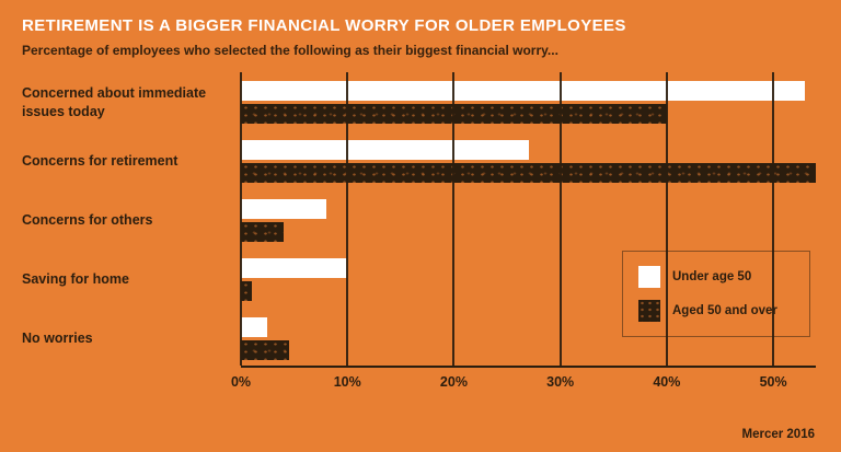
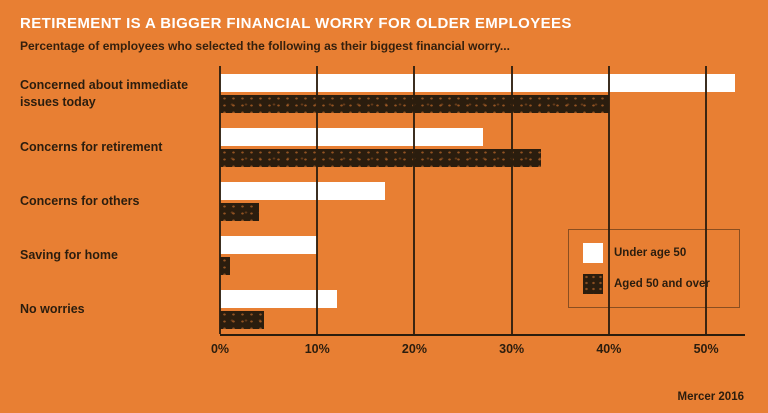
Aged 50 and over/Concerns for retirement: 54% -> 33%
Under age 50/Concerns for others: 8% -> 17%
Under age 50/No worries: 2% -> 12%
